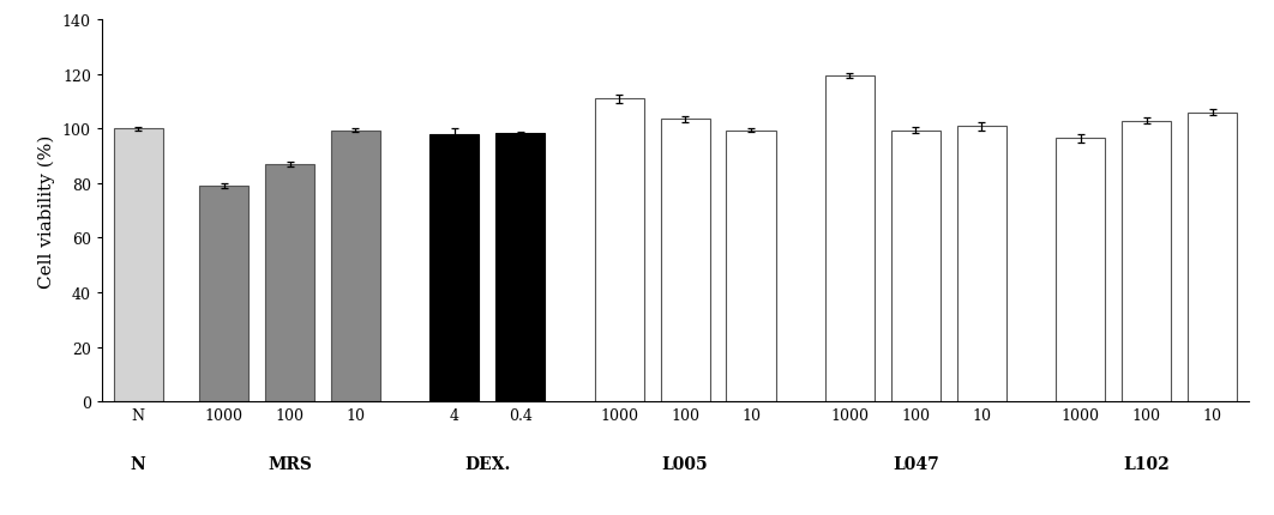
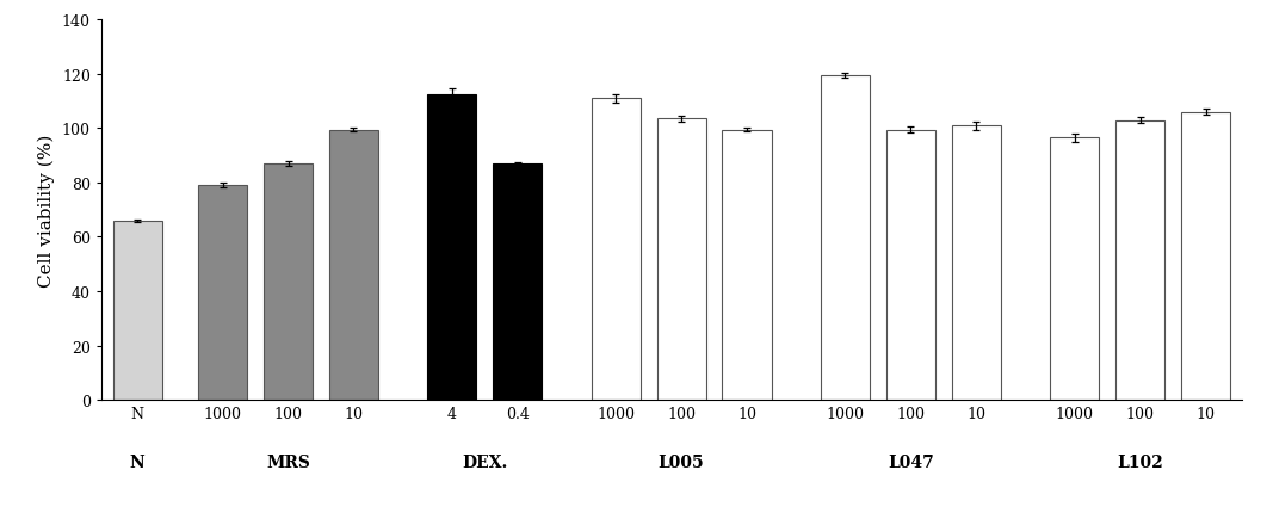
N: 100.0 -> 66.0
4: 98.0 -> 112.5
0.4: 98.5 -> 87.0
